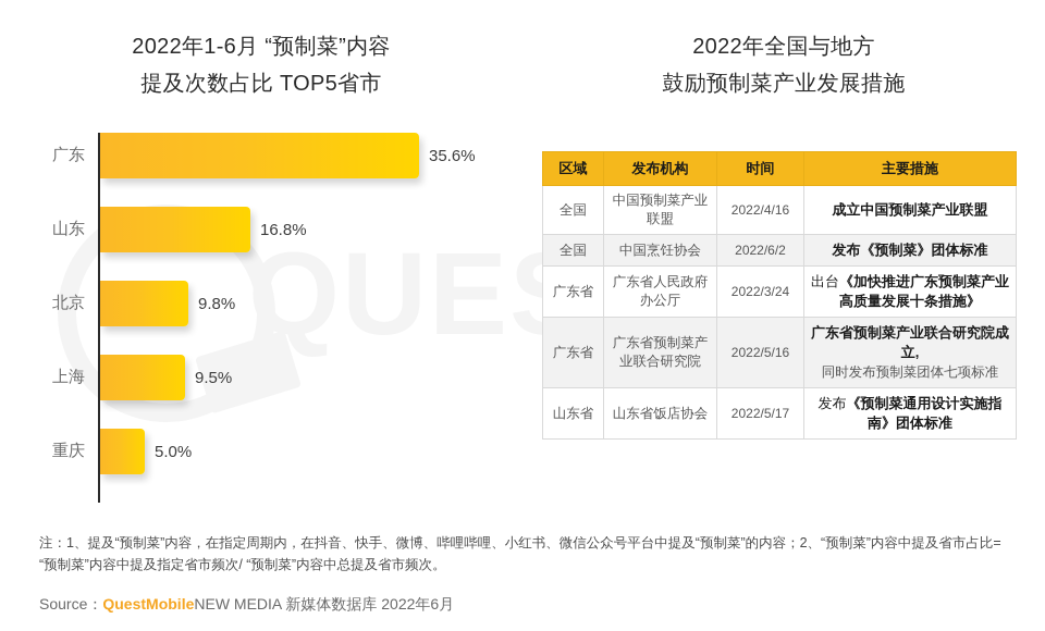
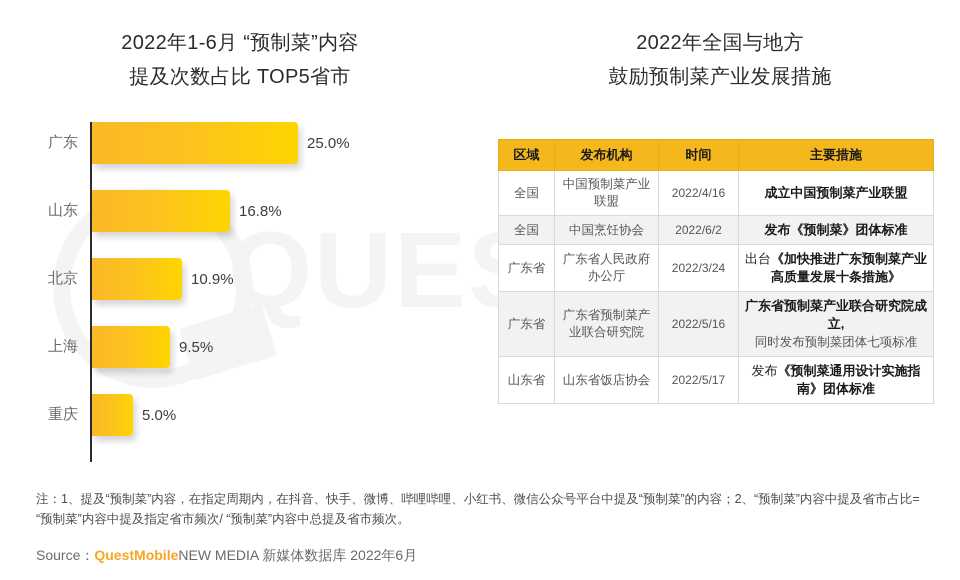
广东: 35.6% -> 25.0%
北京: 9.8% -> 10.9%
